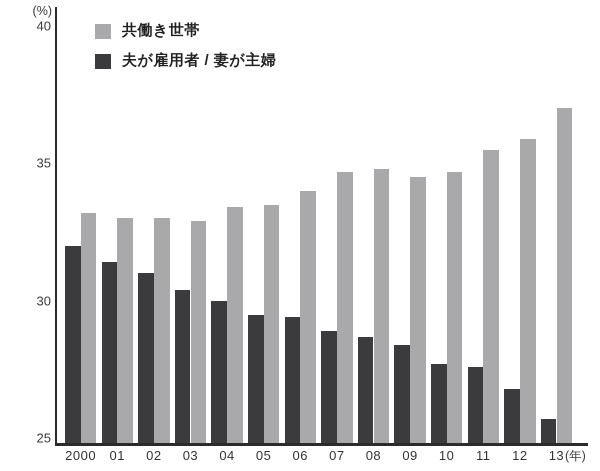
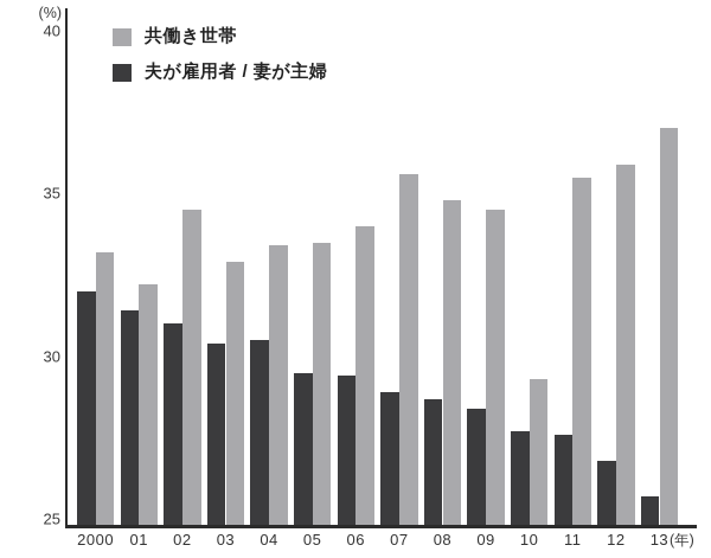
共働き世帯/01: 33.0 -> 32.2
共働き世帯/02: 33.0 -> 34.5
夫が雇用者 / 妻が主婦/04: 30.0 -> 30.5
共働き世帯/07: 34.7 -> 35.6
共働き世帯/10: 34.7 -> 29.3
